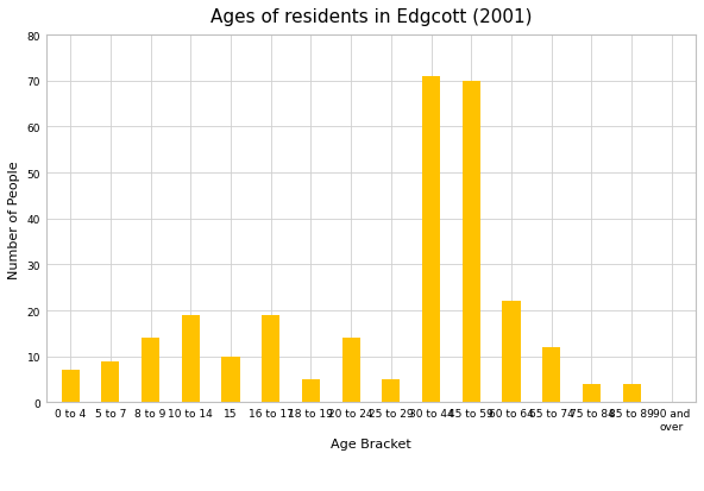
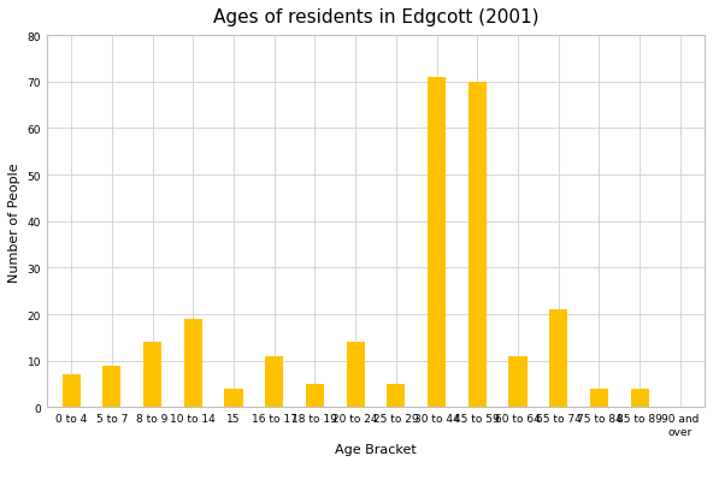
15: 10 -> 4
16 to 17: 19 -> 11
60 to 64: 22 -> 11
65 to 74: 12 -> 21
